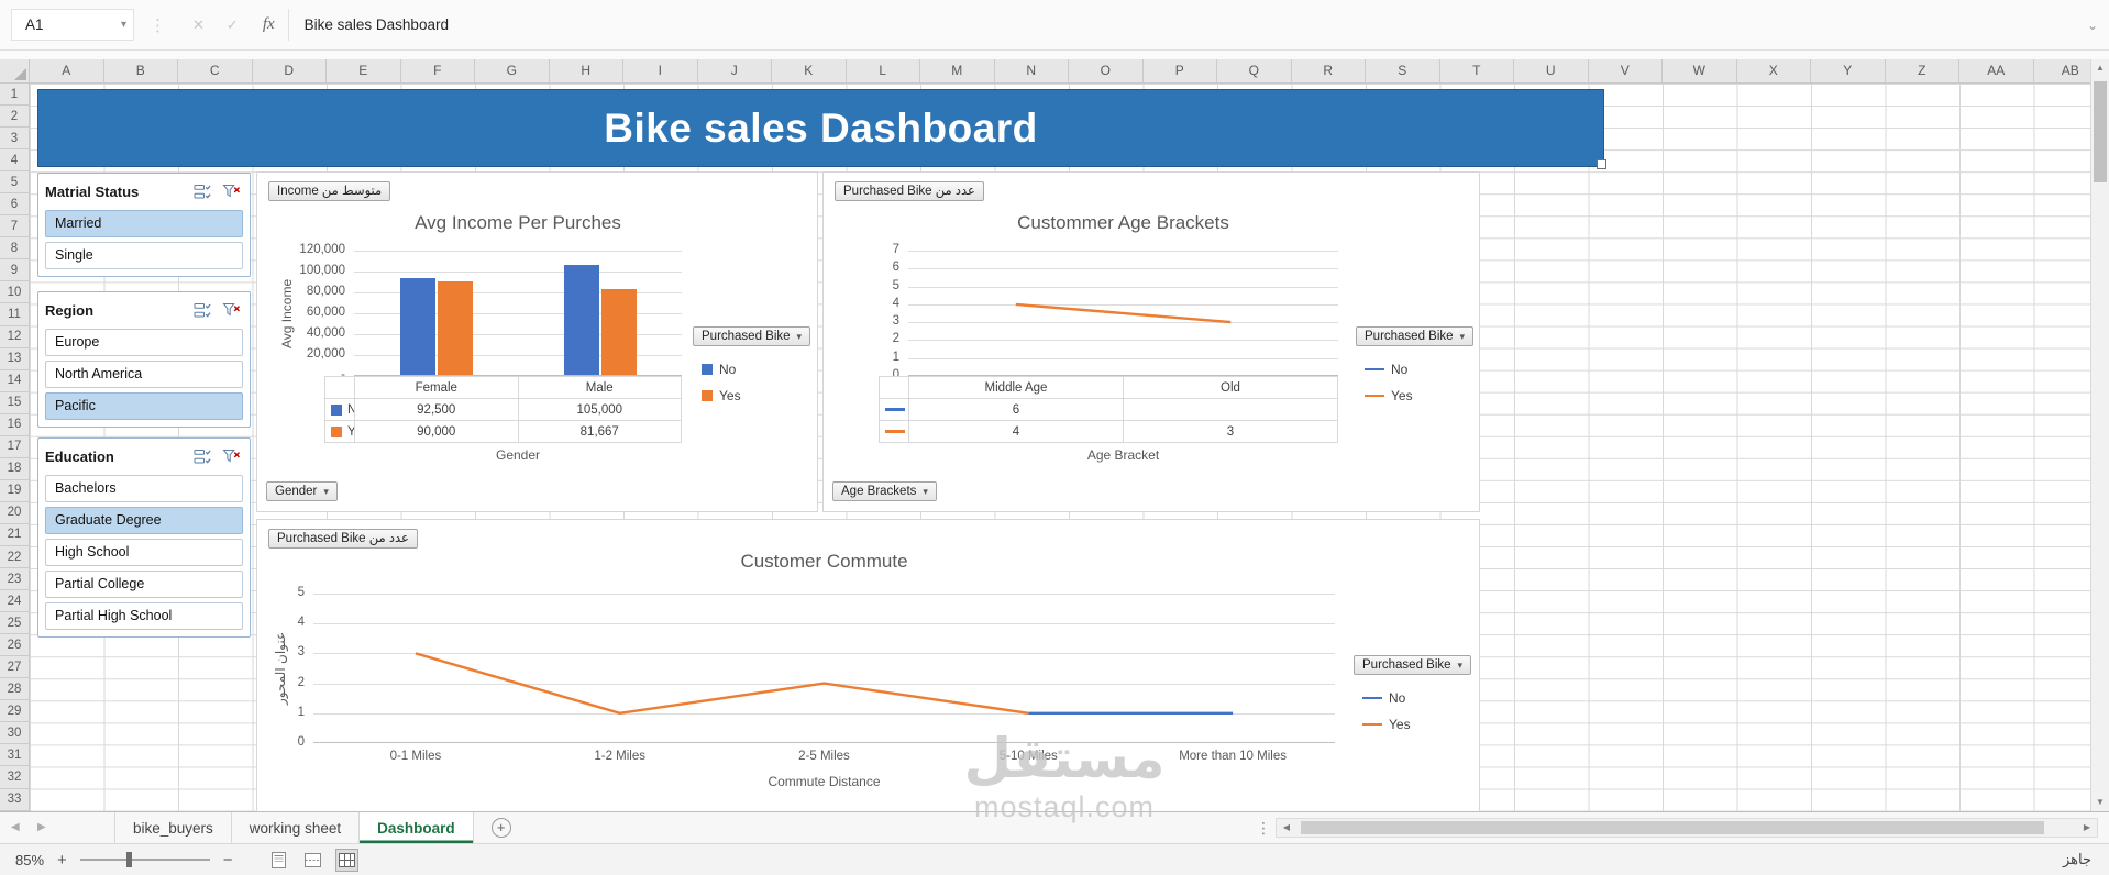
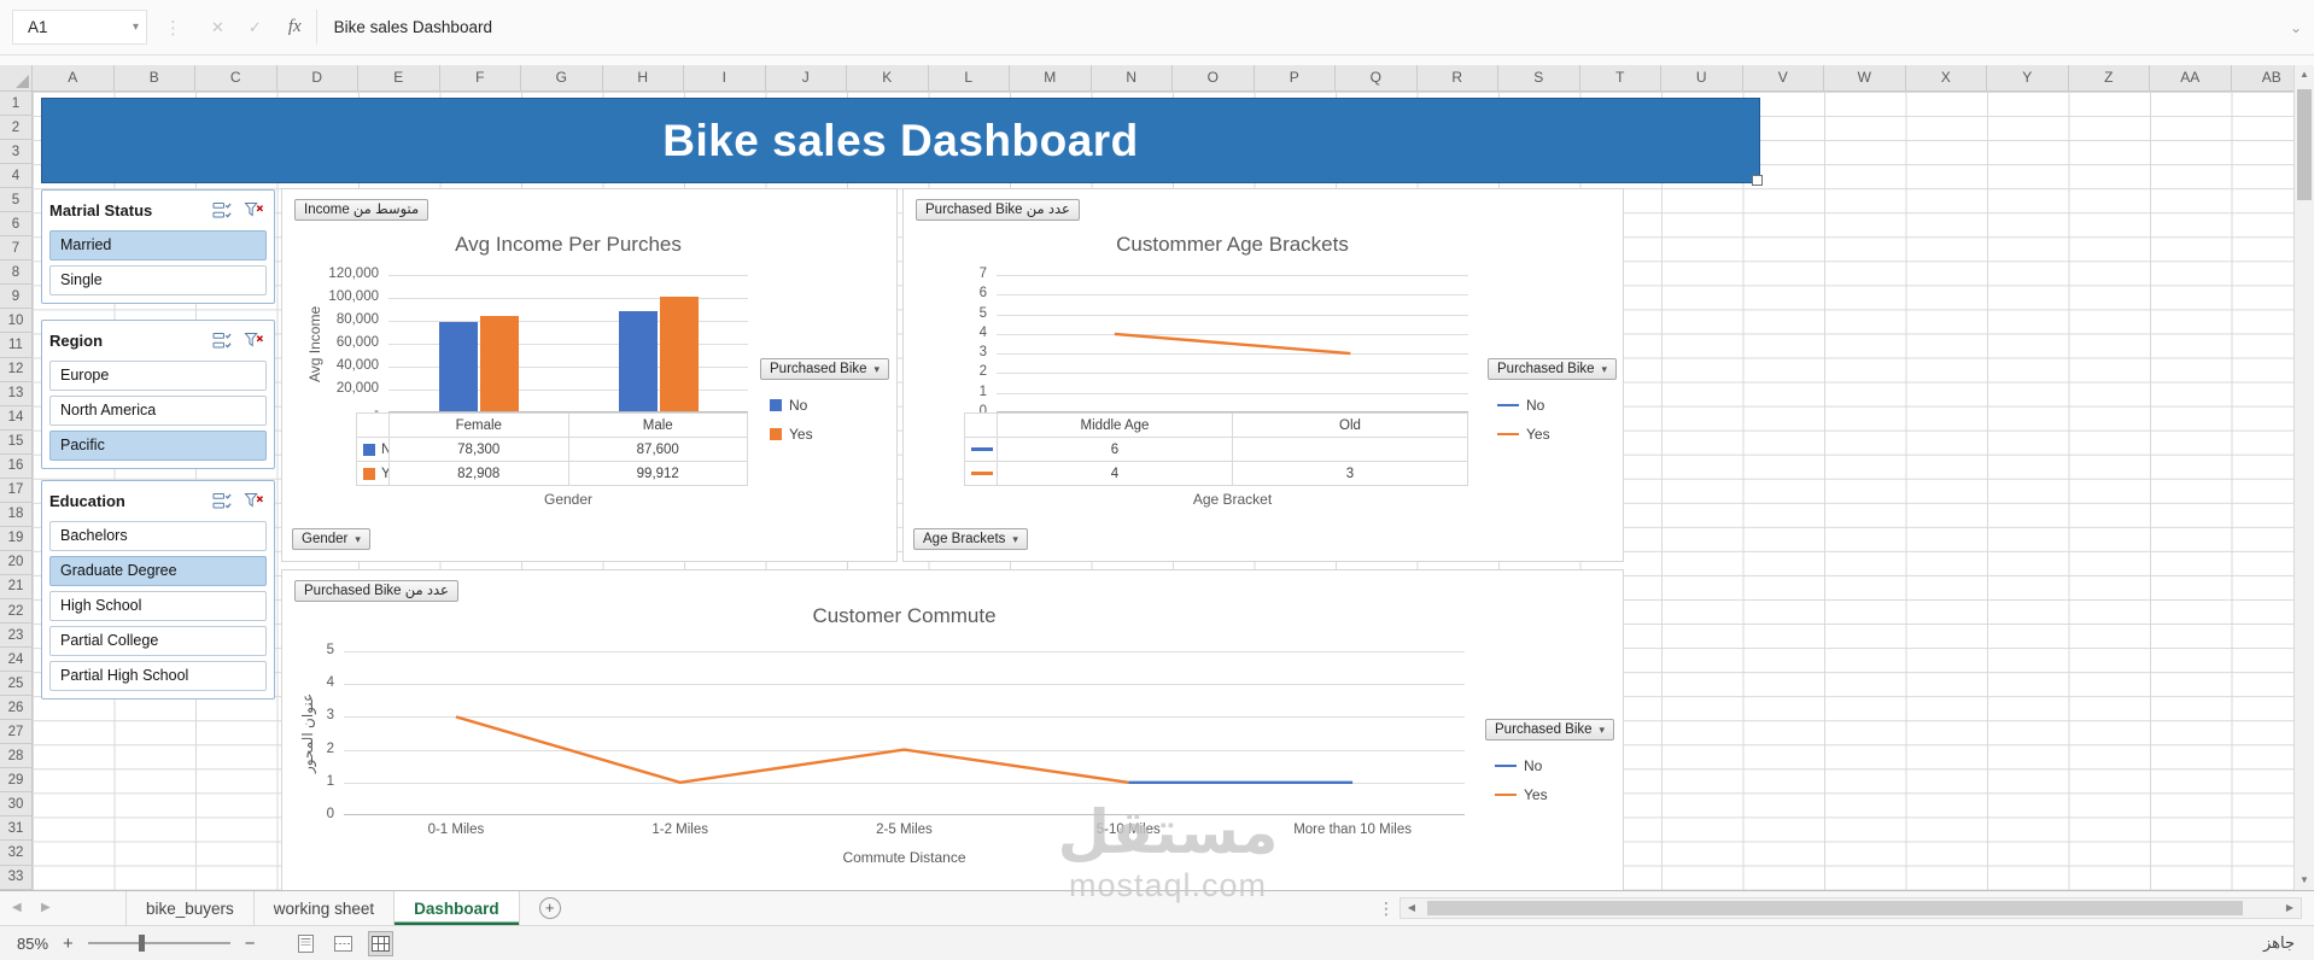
Avg Income Per Purches/No/Female: 92,500 -> 78,300
Avg Income Per Purches/Yes/Female: 90,000 -> 82,908
Avg Income Per Purches/No/Male: 105,000 -> 87,600
Avg Income Per Purches/Yes/Male: 81,667 -> 99,912
